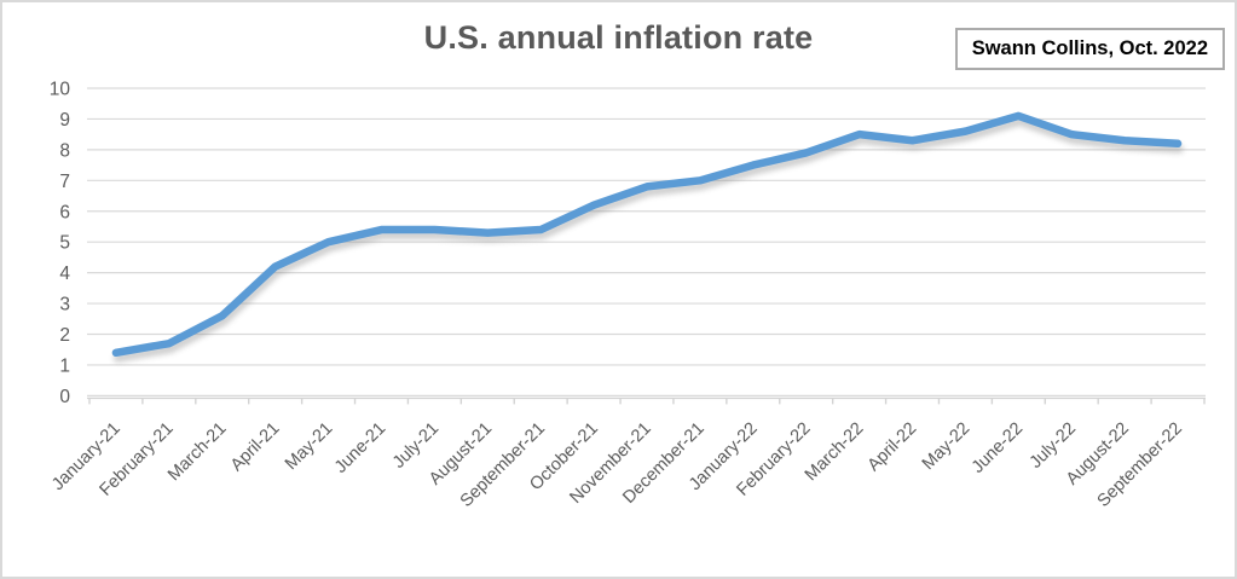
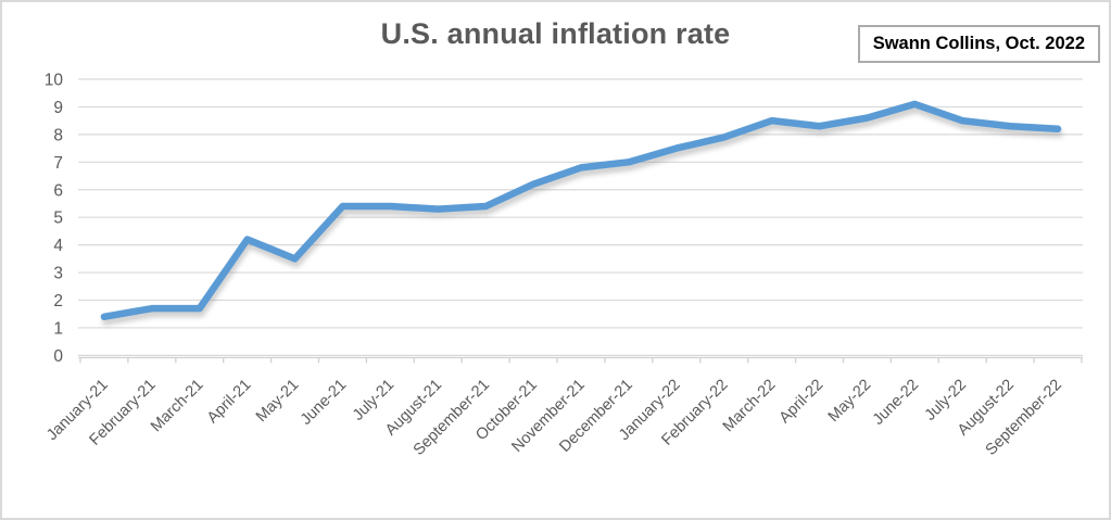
March-21: 2.6 -> 1.7
May-21: 5.0 -> 3.5
